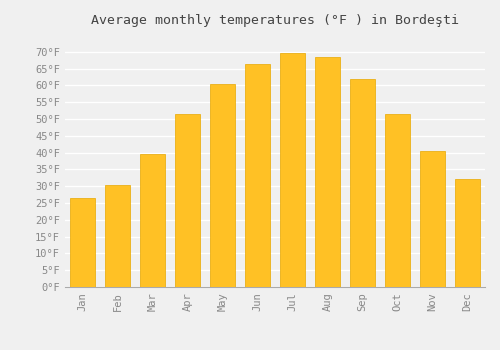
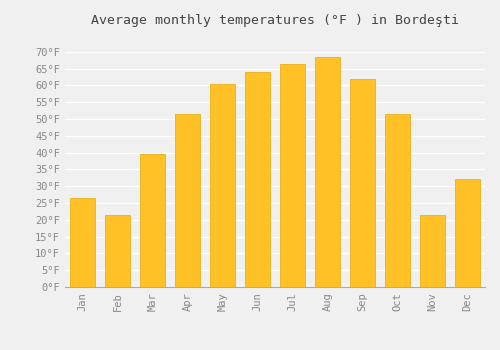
Feb: 30.5°F -> 21.5°F
Jun: 66.5°F -> 64.0°F
Jul: 69.5°F -> 66.5°F
Nov: 40.5°F -> 21.5°F
